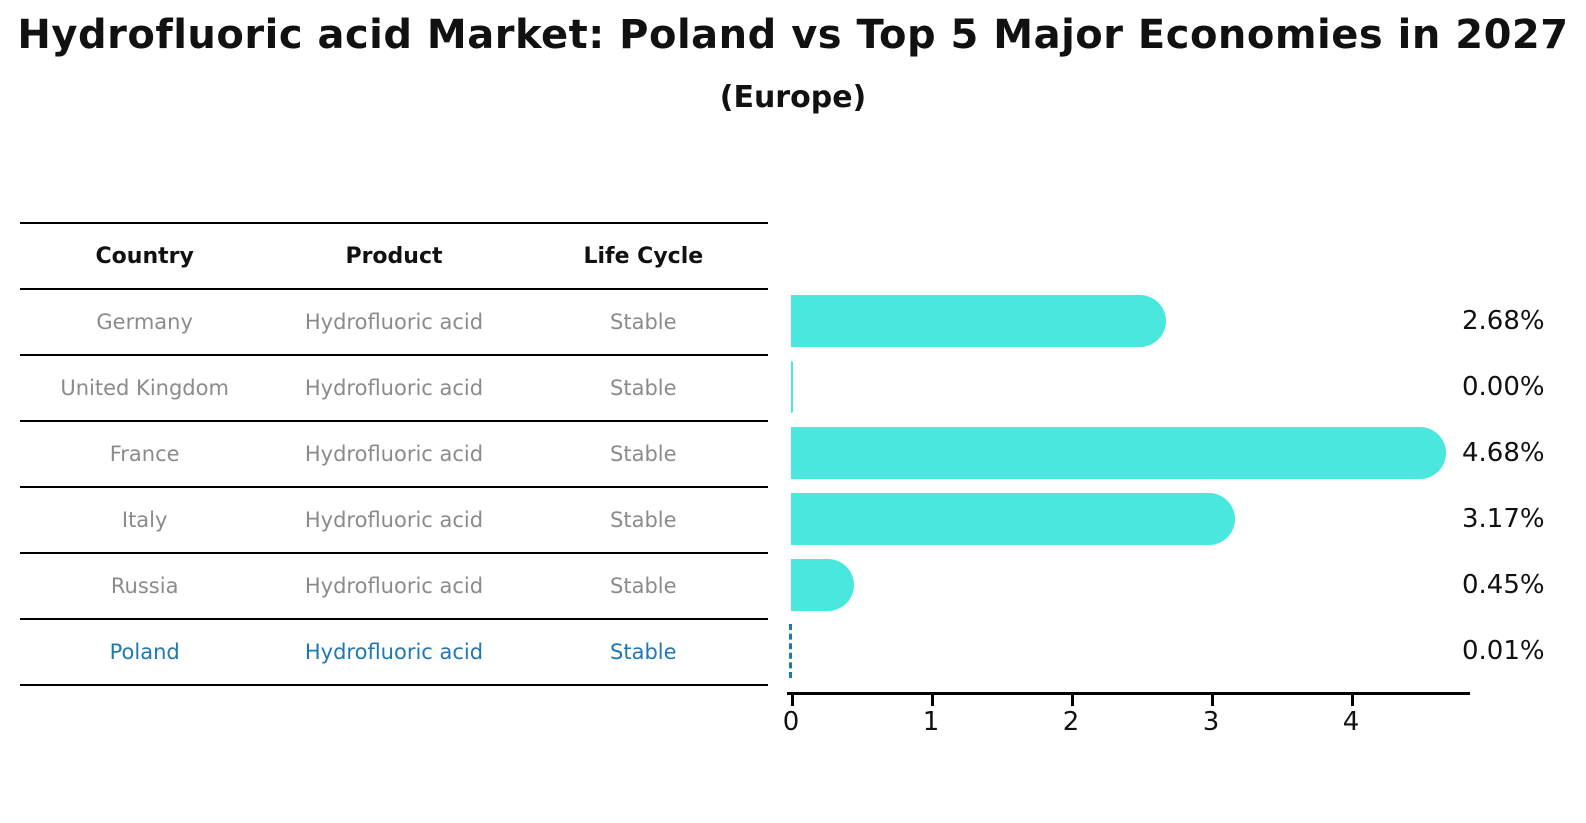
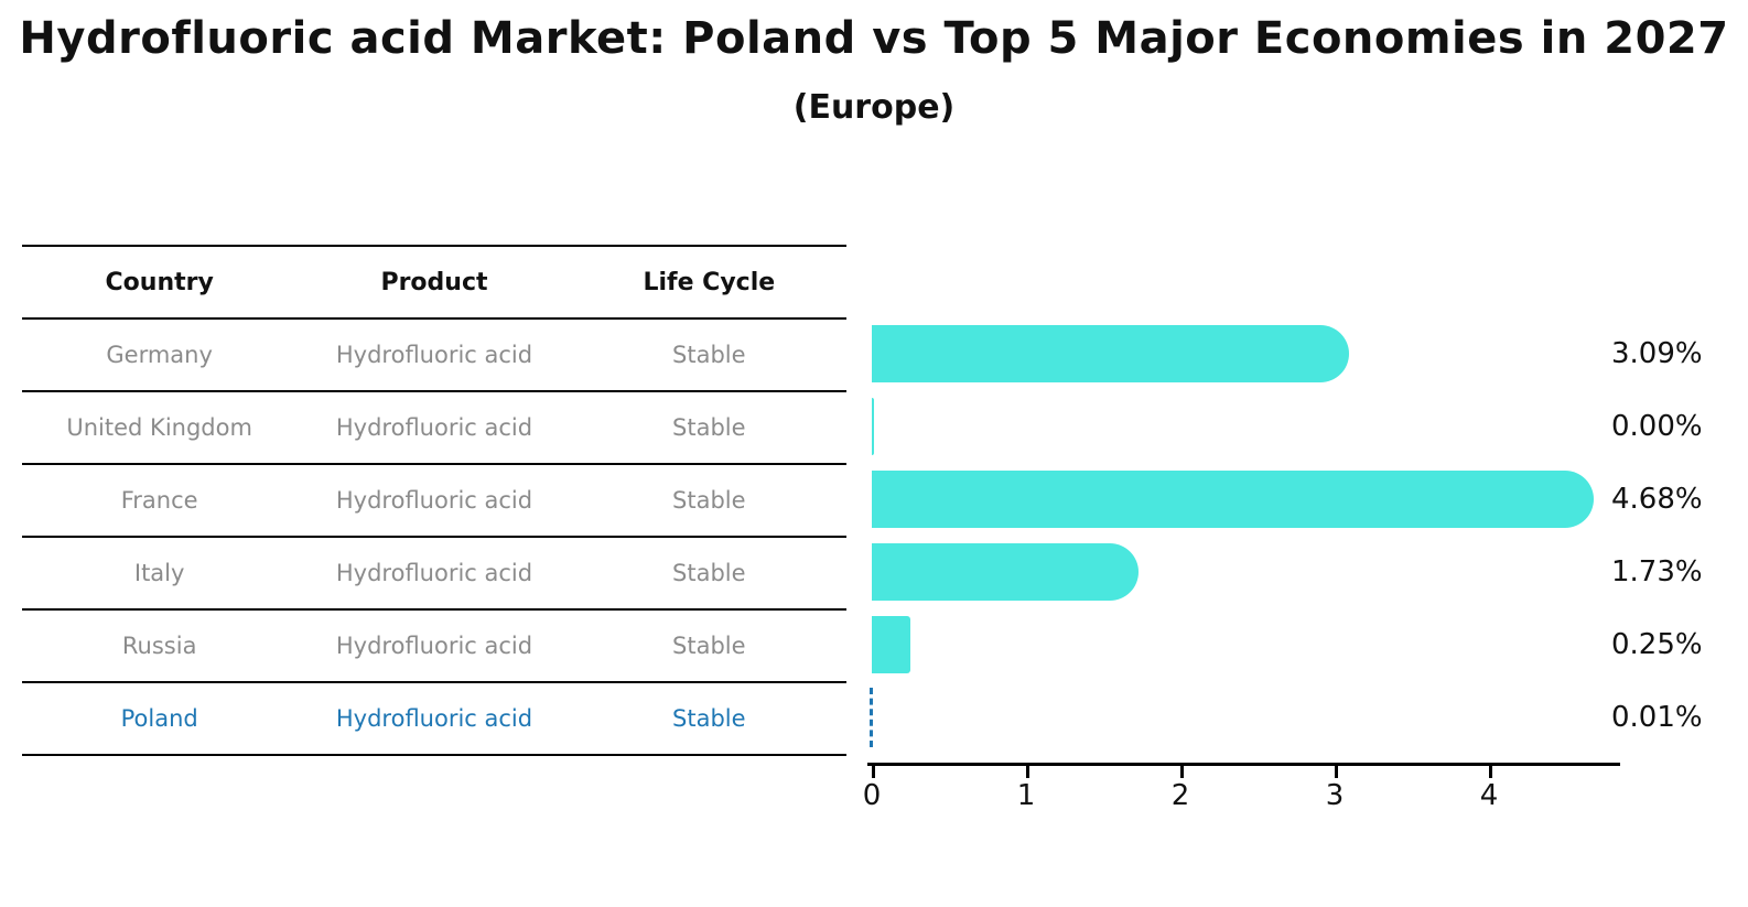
Germany: 2.68% -> 3.09%
Italy: 3.17% -> 1.73%
Russia: 0.45% -> 0.25%
